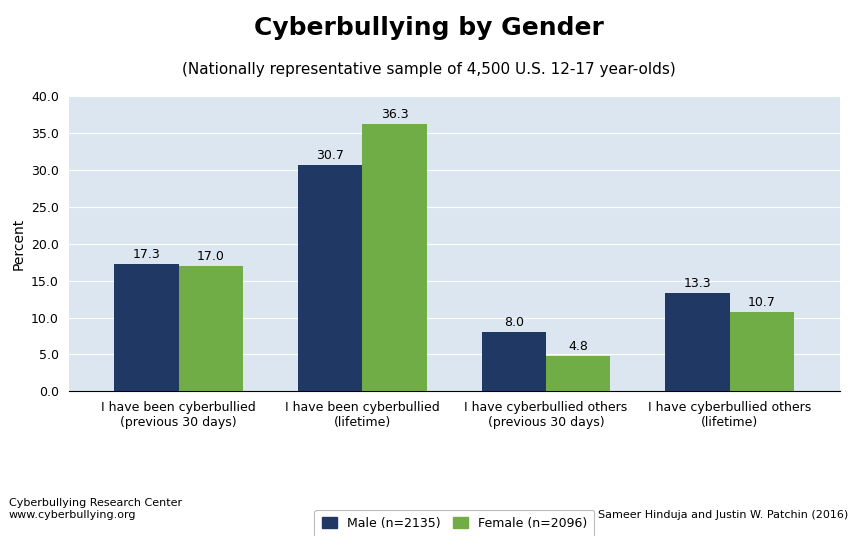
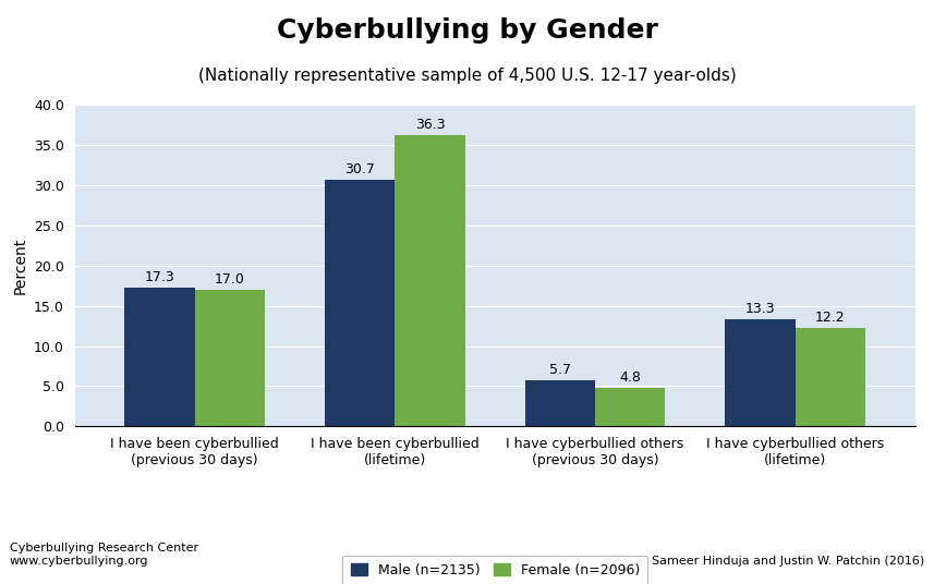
Male (n=2135)/I have cyberbullied others (previous 30 days): 8.0 -> 5.7
Female (n=2096)/I have cyberbullied others (lifetime): 10.7 -> 12.2
